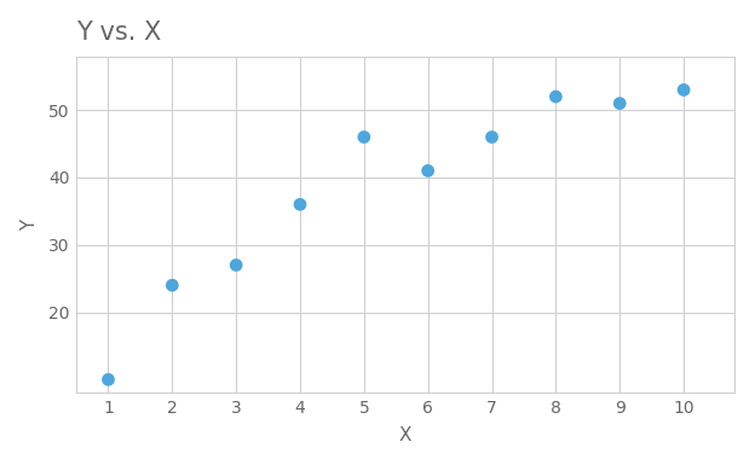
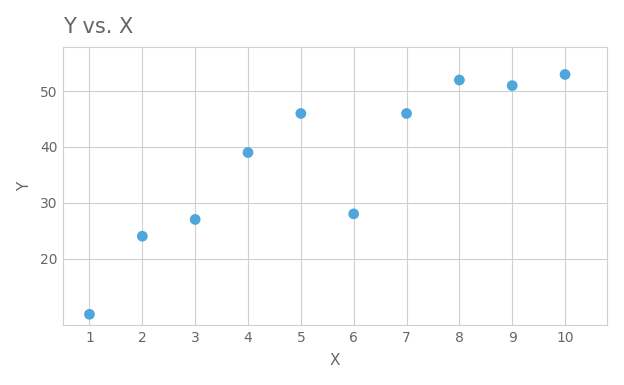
4: 36 -> 39
6: 41 -> 28
